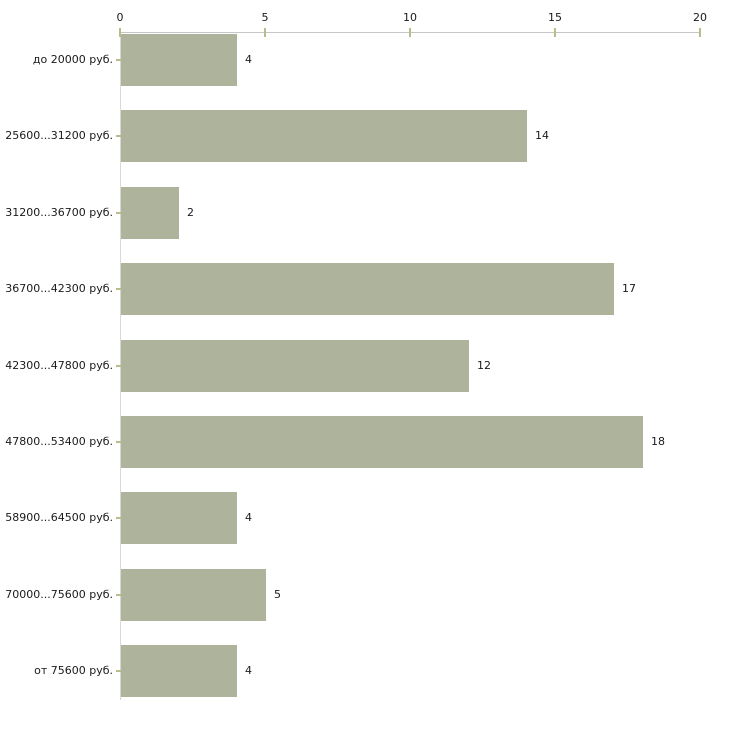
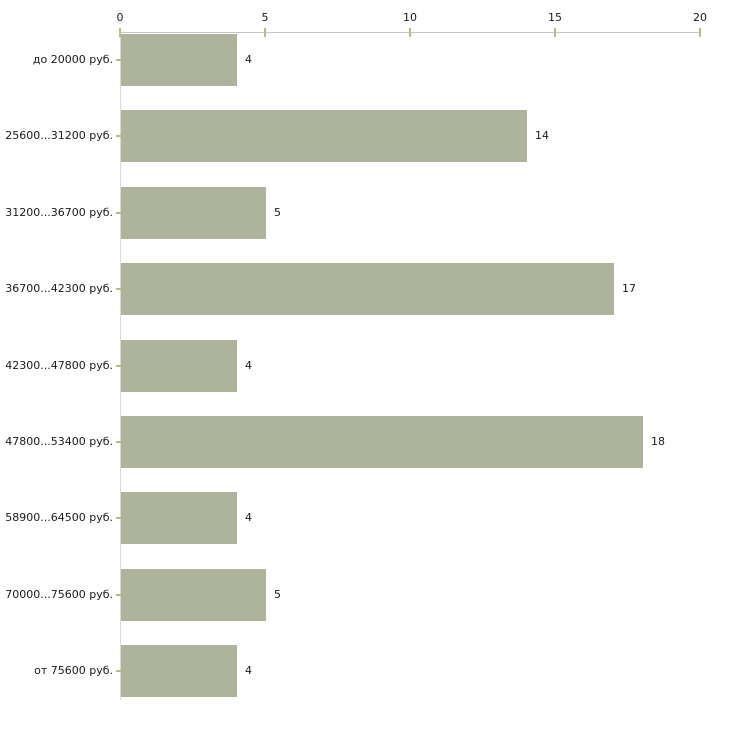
31200...36700 руб.: 2 -> 5
42300...47800 руб.: 12 -> 4
